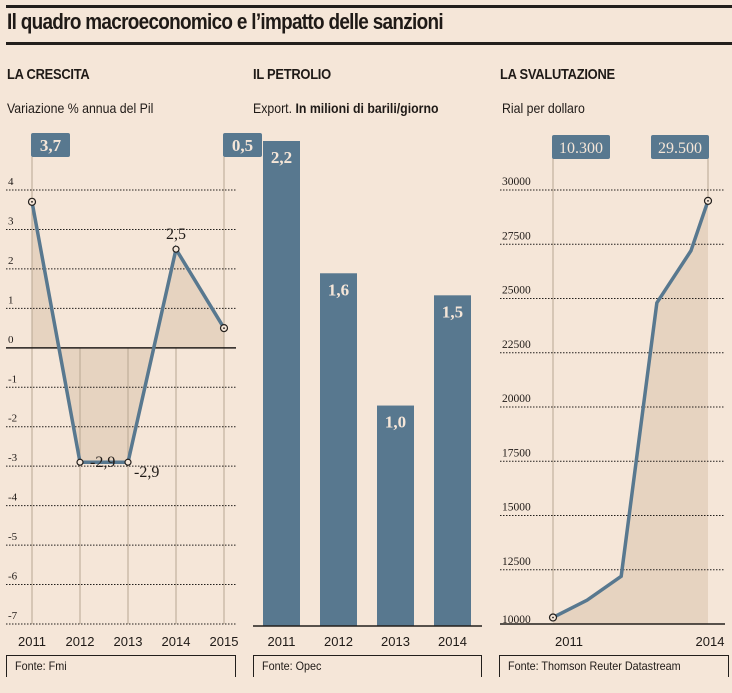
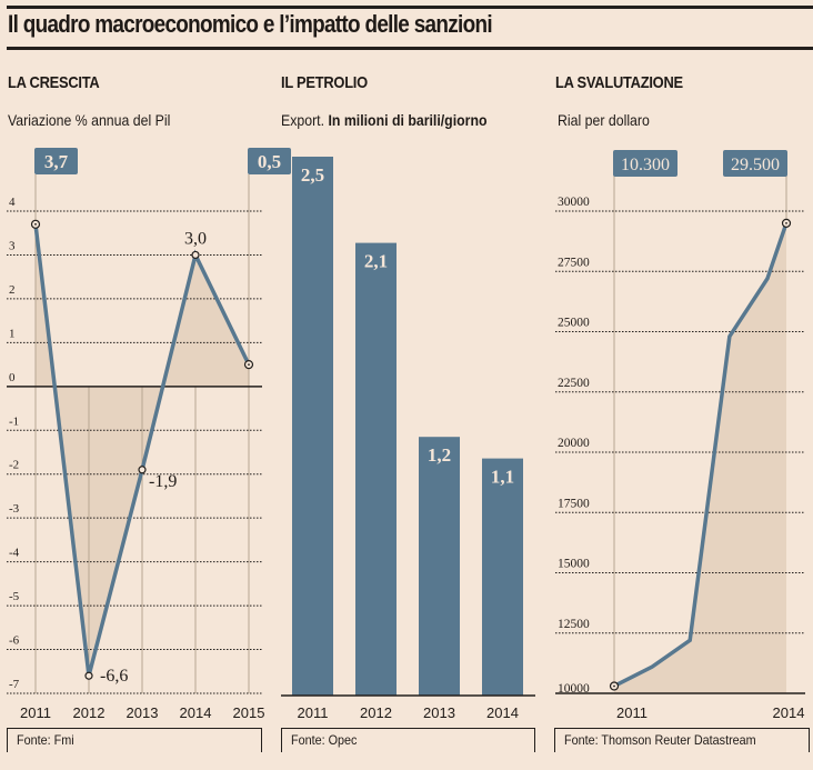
LA CRESCITA/2012: -2,9 -> -6,6
LA CRESCITA/2013: -2,9 -> -1,9
LA CRESCITA/2014: 2,5 -> 3,0
IL PETROLIO/2011: 2,2 -> 2,5
IL PETROLIO/2012: 1,6 -> 2,1
IL PETROLIO/2013: 1,0 -> 1,2
IL PETROLIO/2014: 1,5 -> 1,1
